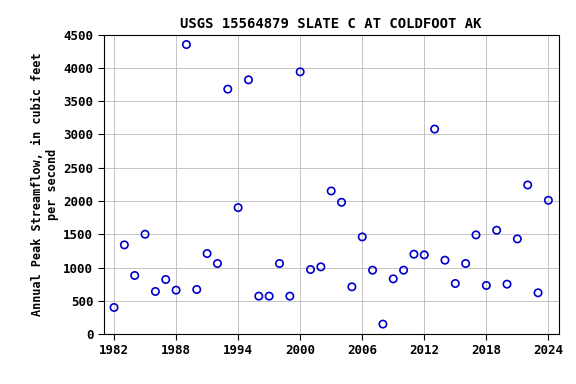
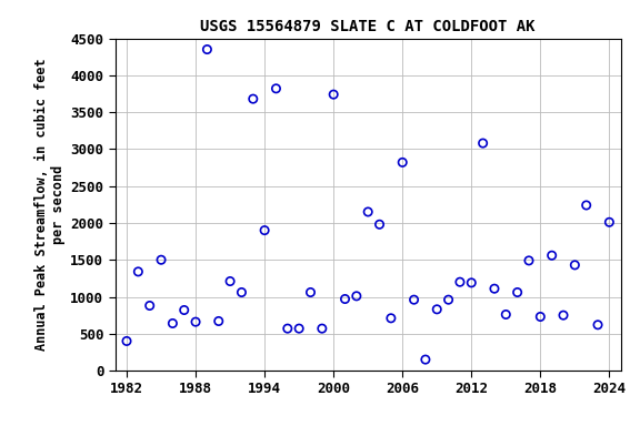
2000: 3940 -> 3740
2006: 1460 -> 2820
